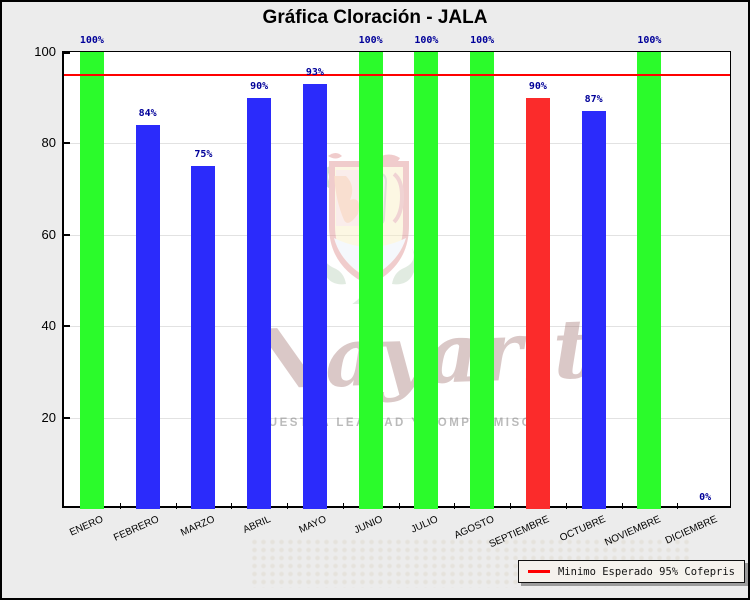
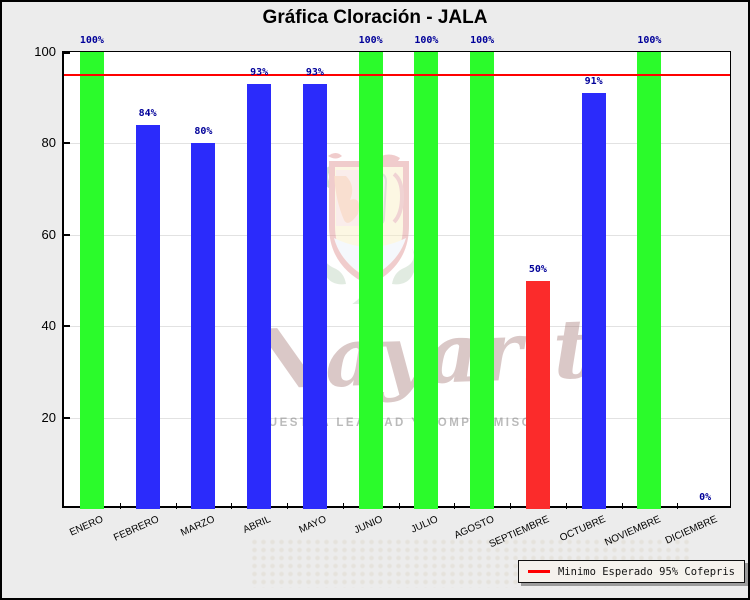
MARZO: 75% -> 80%
ABRIL: 90% -> 93%
SEPTIEMBRE: 90% -> 50%
OCTUBRE: 87% -> 91%
